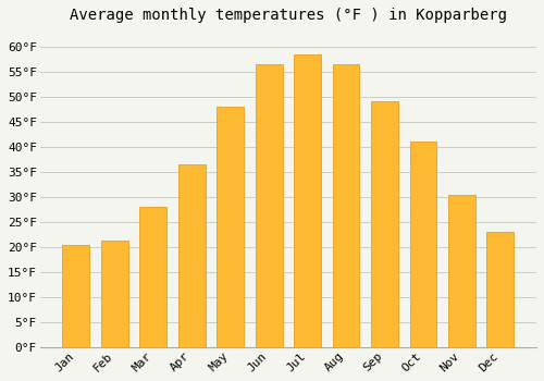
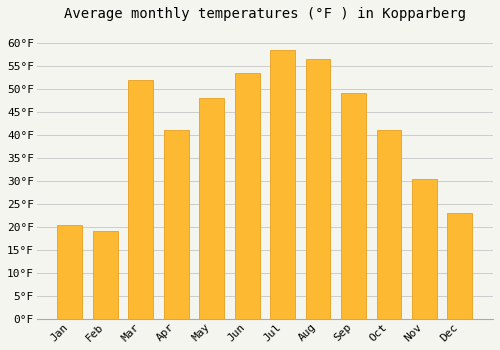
Feb: 21.2°F -> 19.0°F
Mar: 28.0°F -> 52.0°F
Apr: 36.5°F -> 41.0°F
Jun: 56.5°F -> 53.5°F
